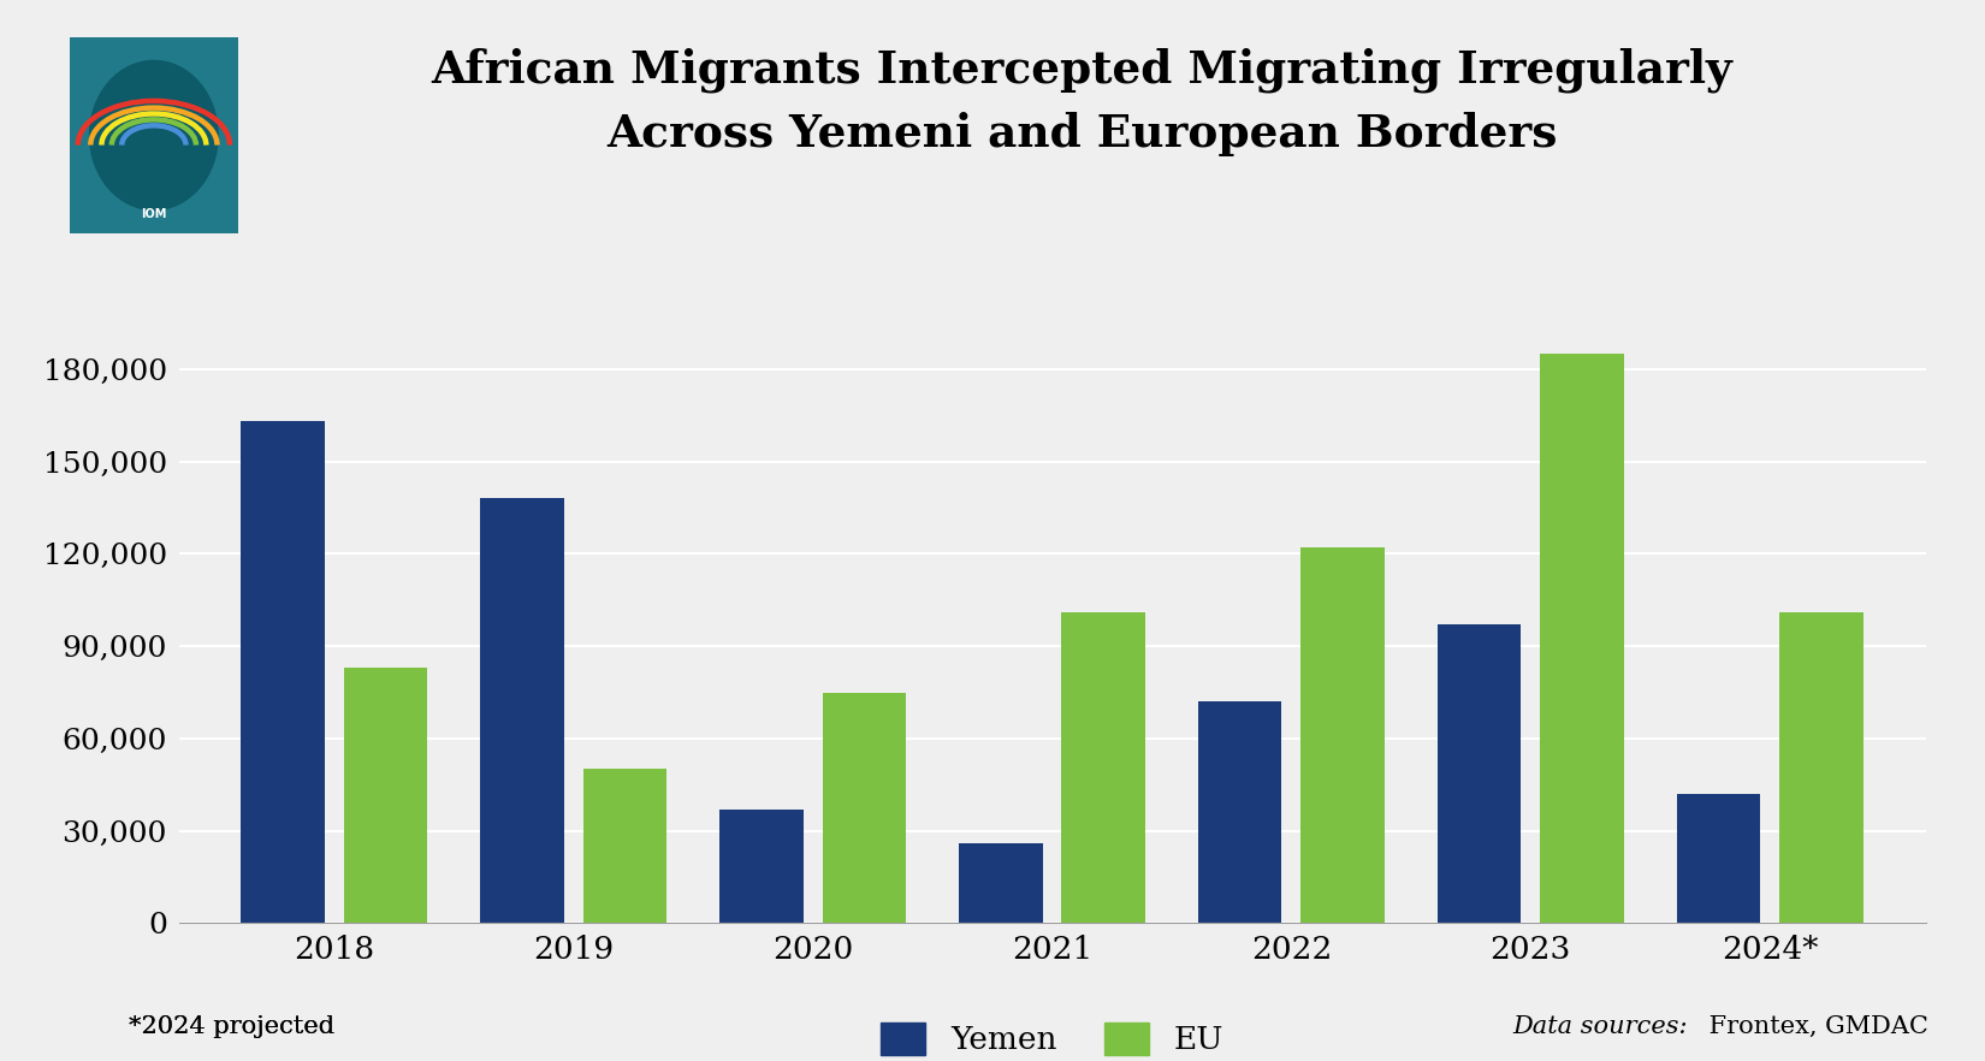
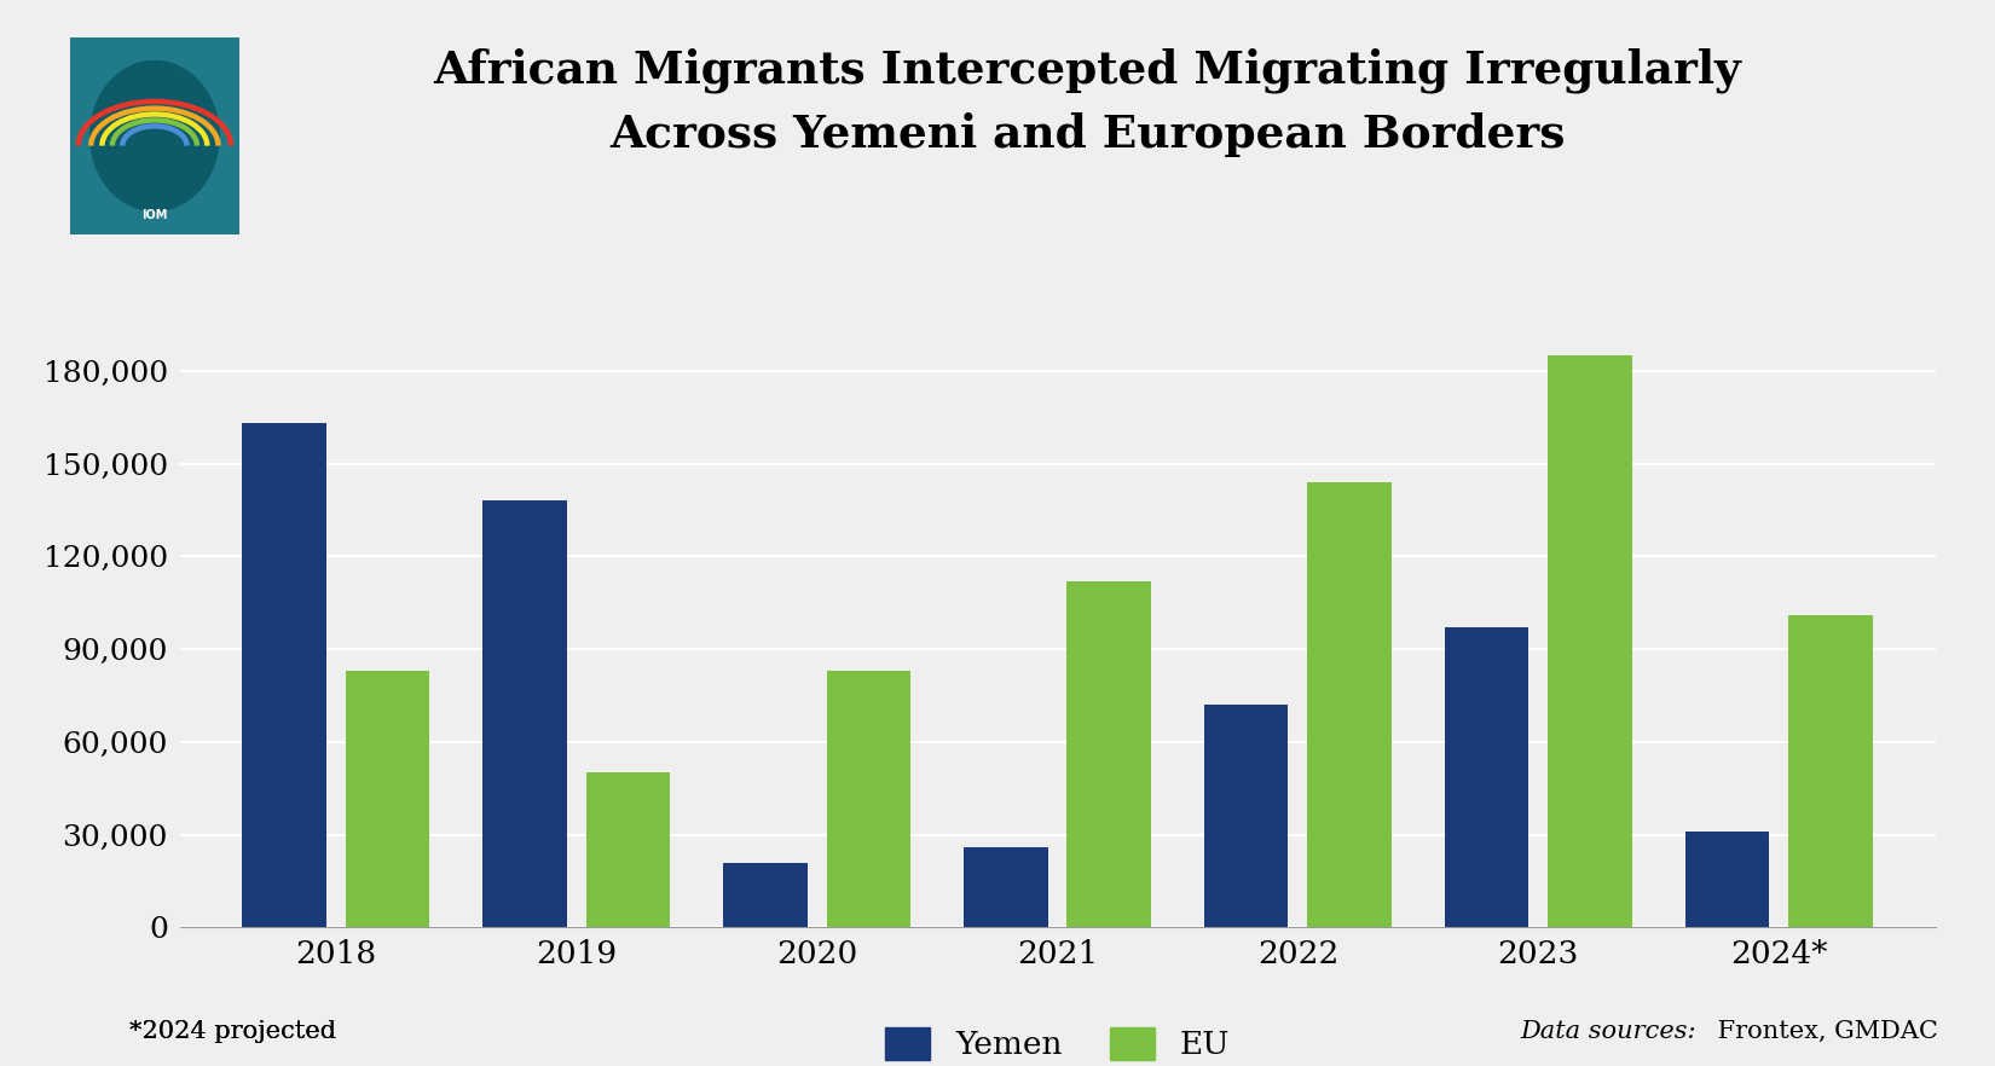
Yemen/2020: 37,000 -> 21,000
EU/2020: 75,000 -> 83,000
EU/2021: 101,000 -> 112,000
EU/2022: 122,000 -> 144,000
Yemen/2024*: 42,000 -> 31,000
